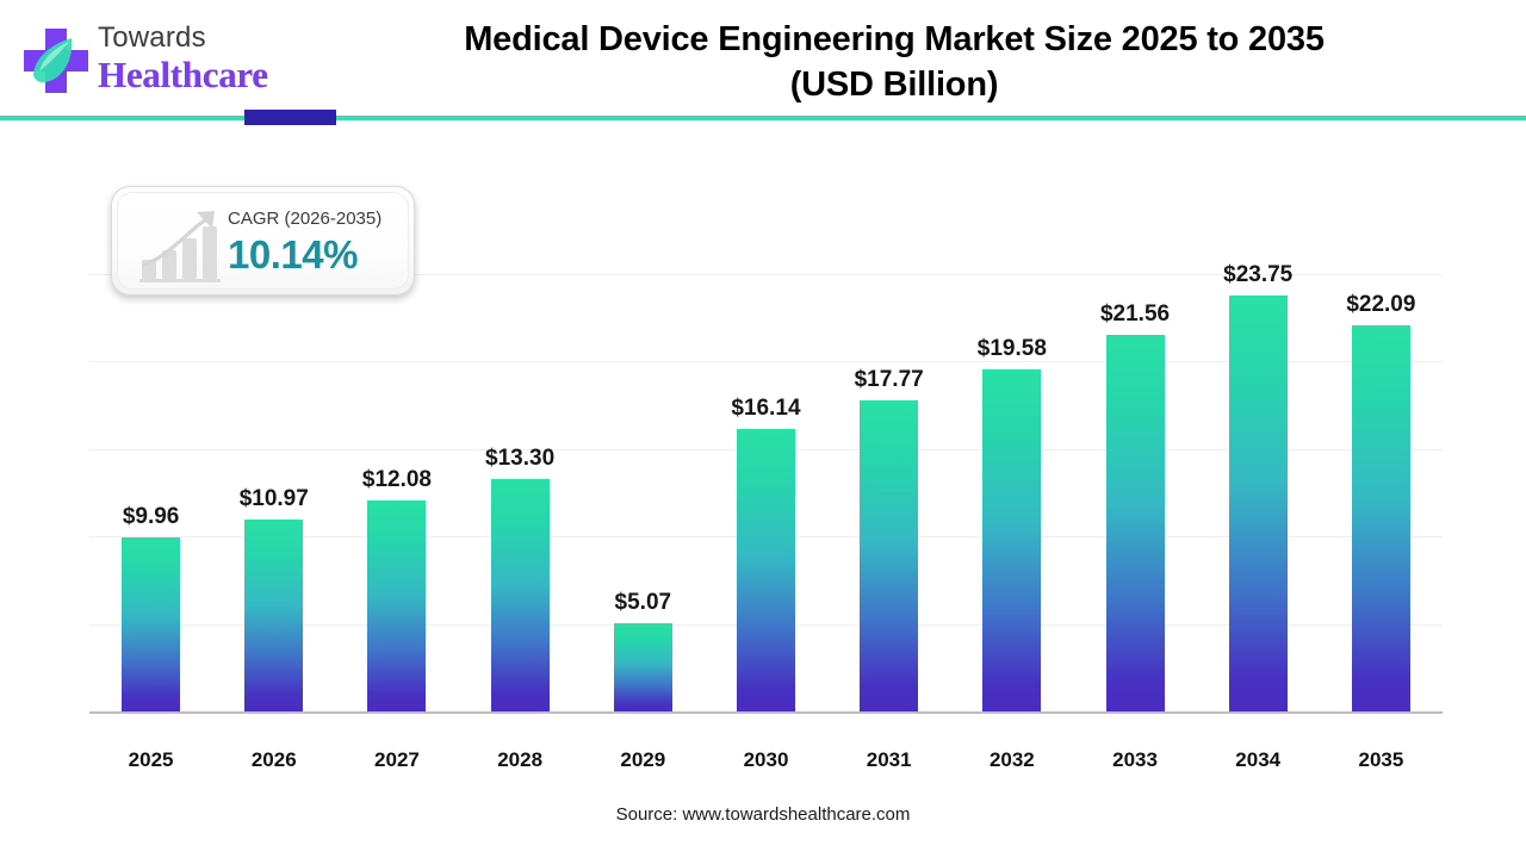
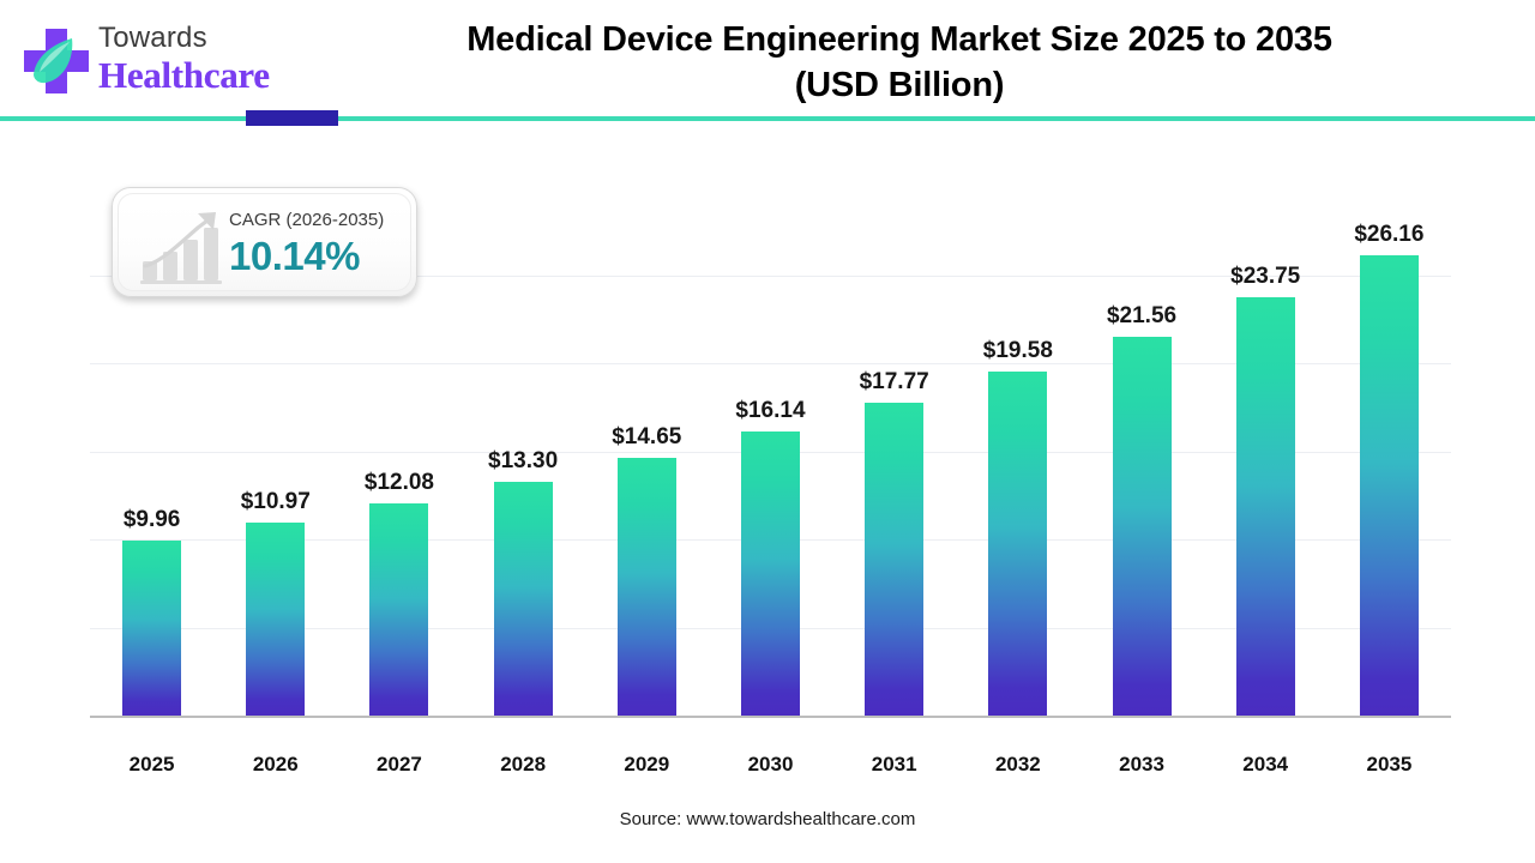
2029: $5.07 -> $14.65
2035: $22.09 -> $26.16
